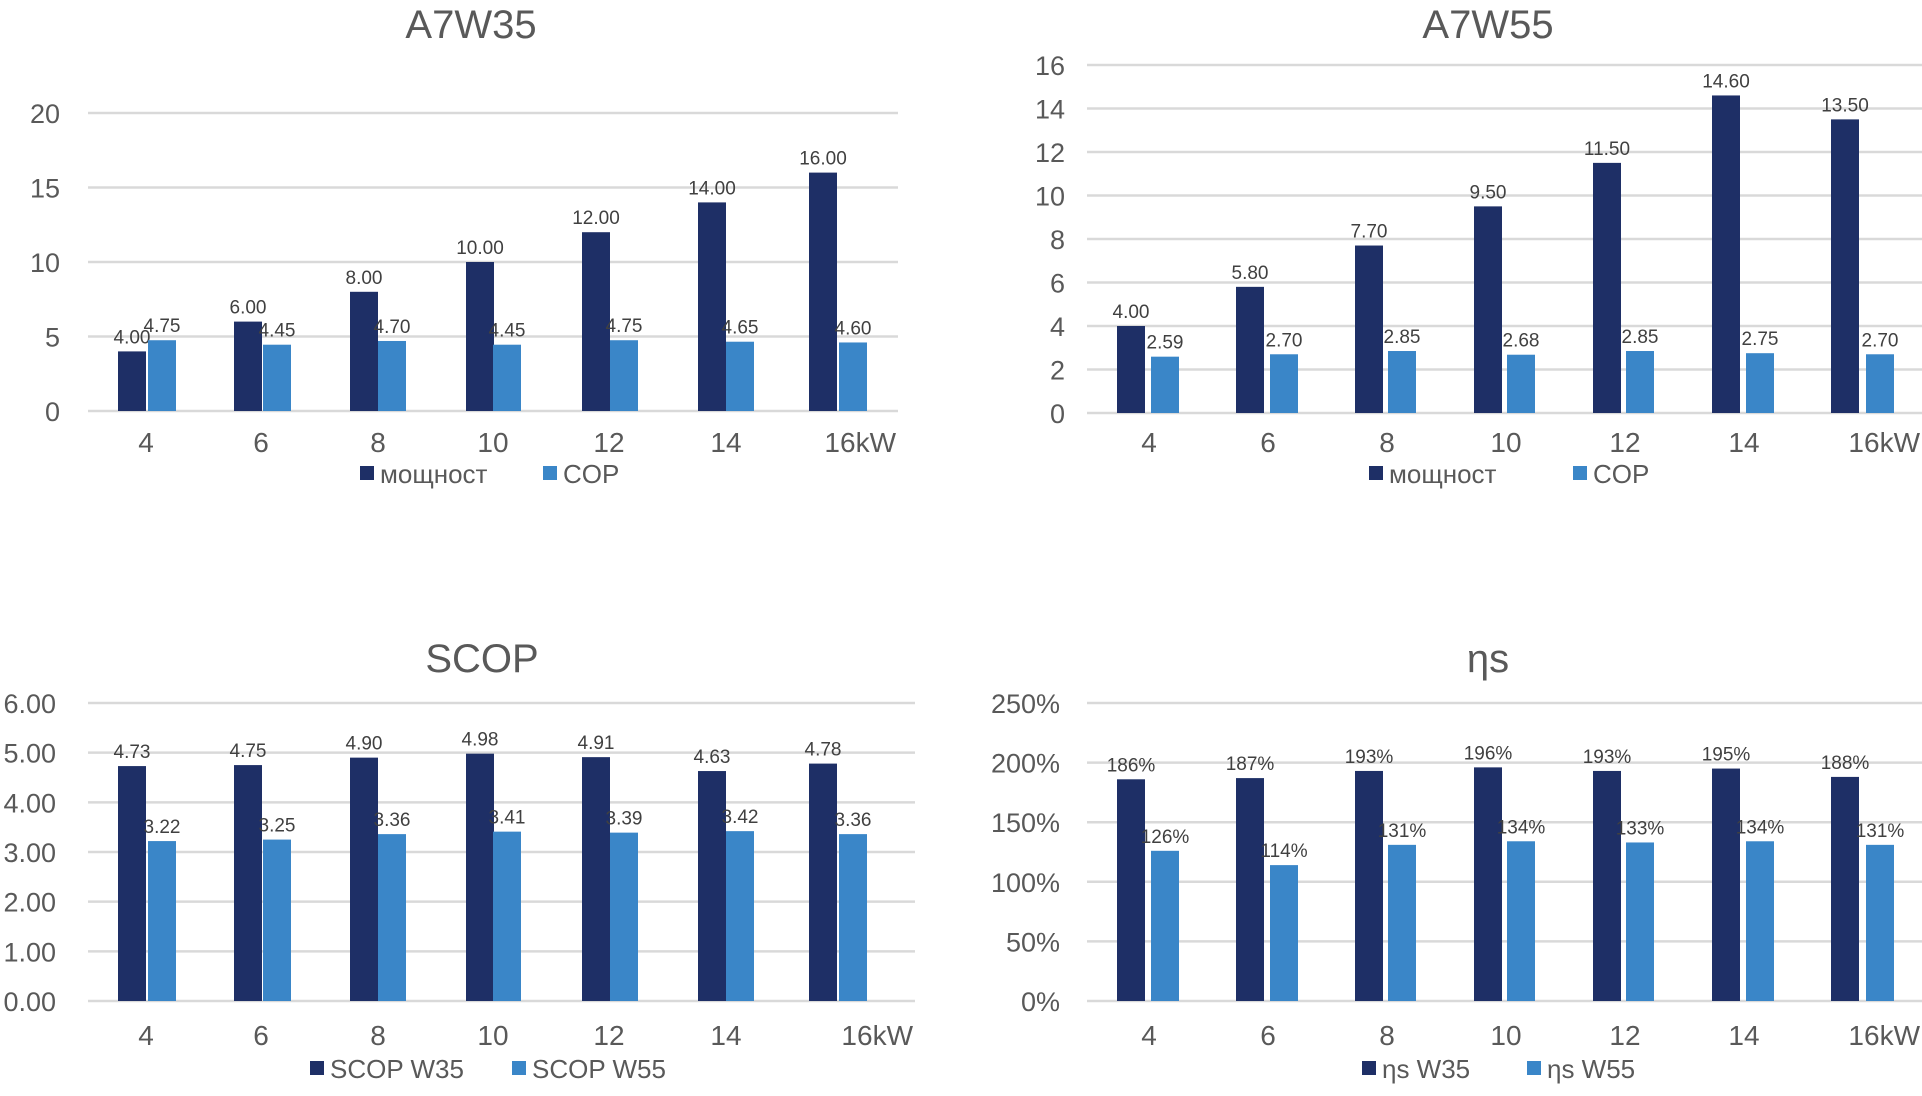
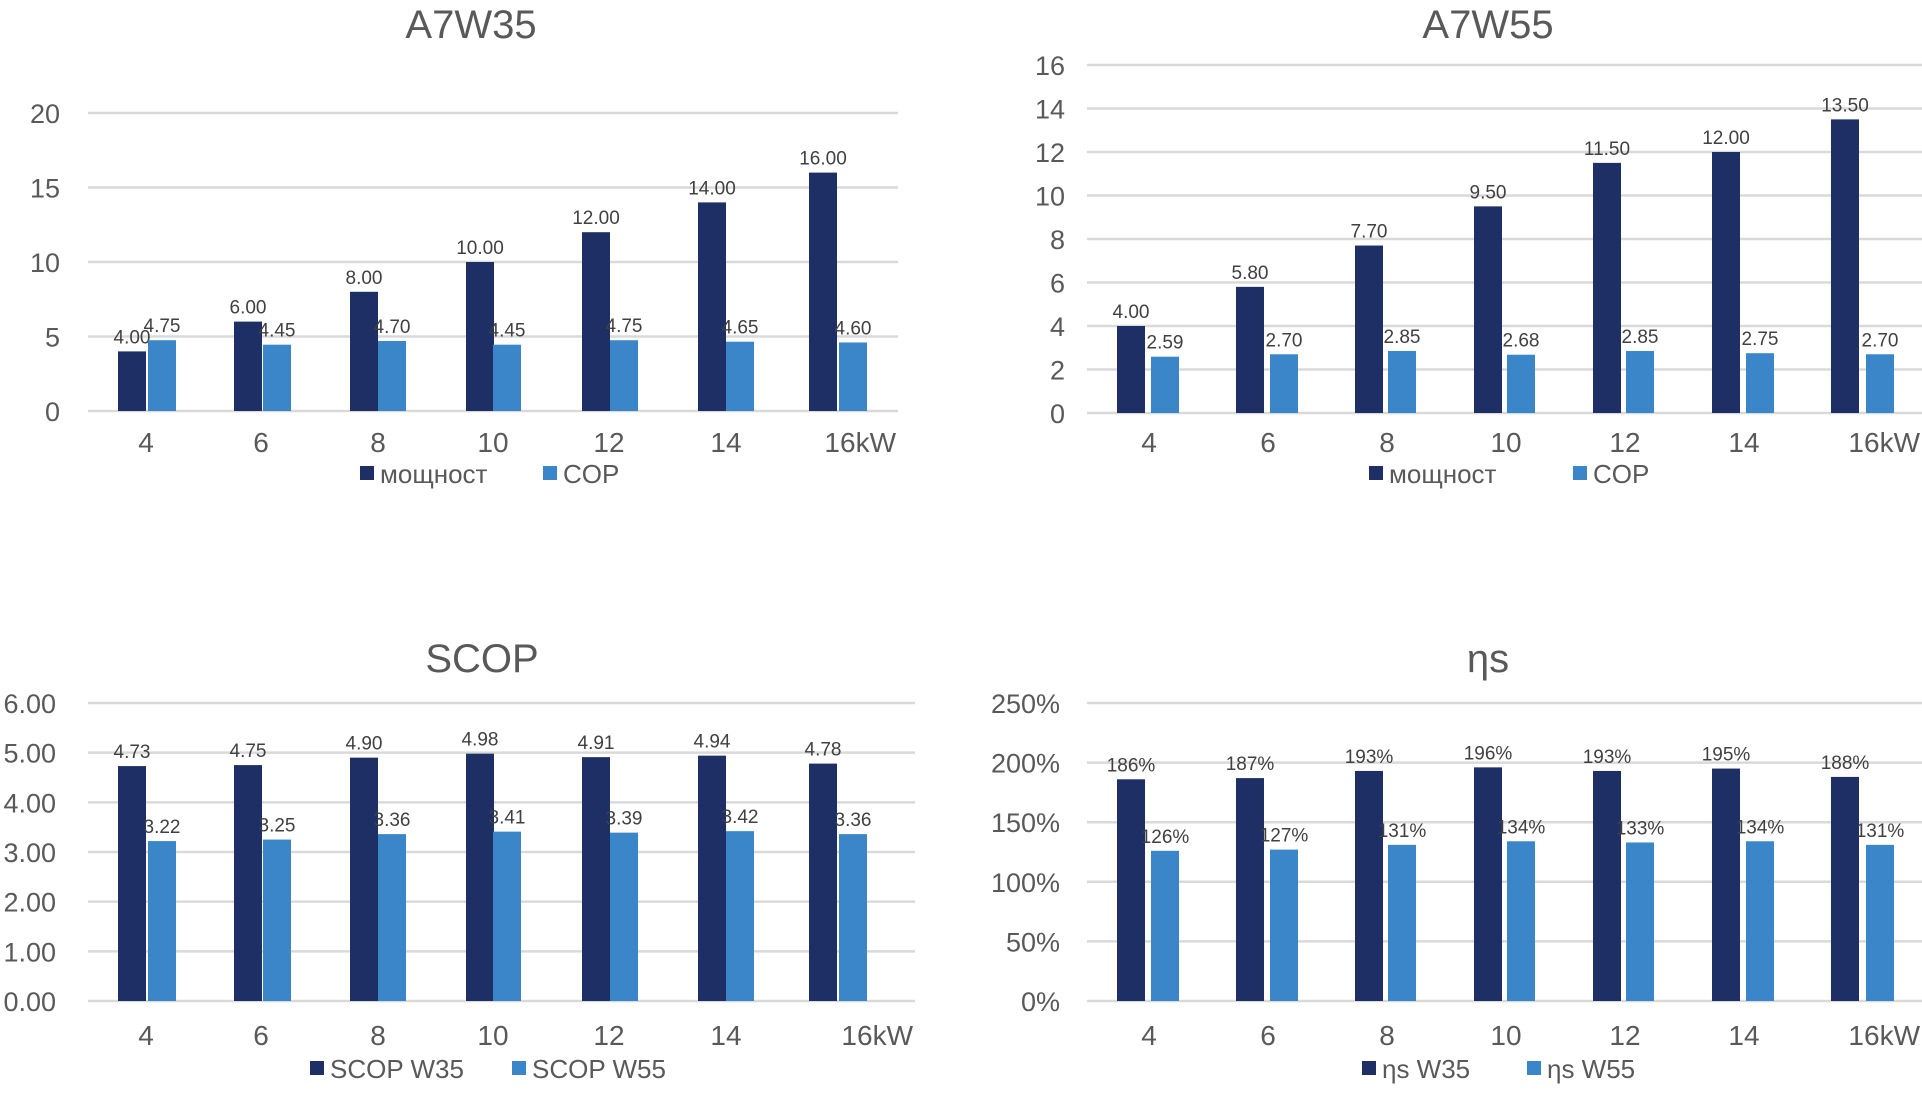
A7W55/мощност/14: 14.60 -> 12.00
SCOP/SCOP W35/14: 4.63 -> 4.94
ηs/ηs W55/6: 114% -> 127%
